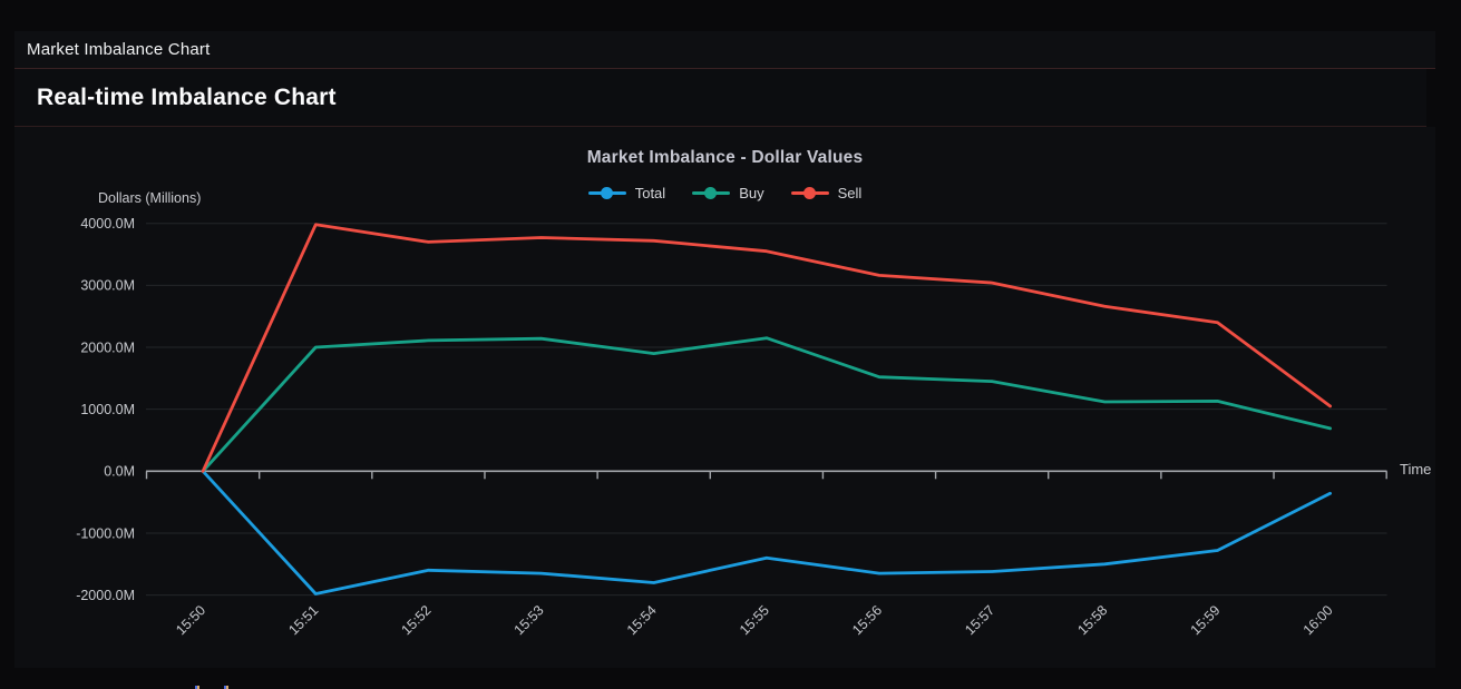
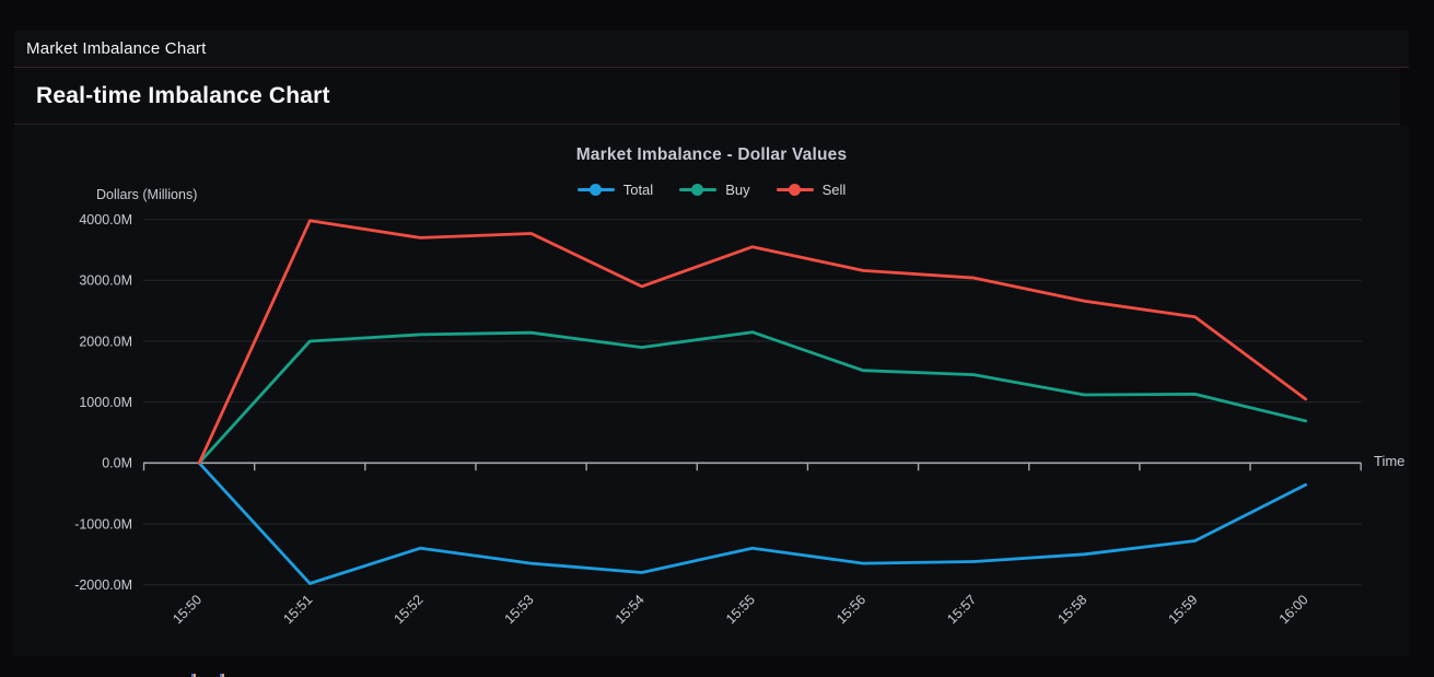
Total/15:52: -1600M -> -1400M
Sell/15:54: 3700M -> 2900M
